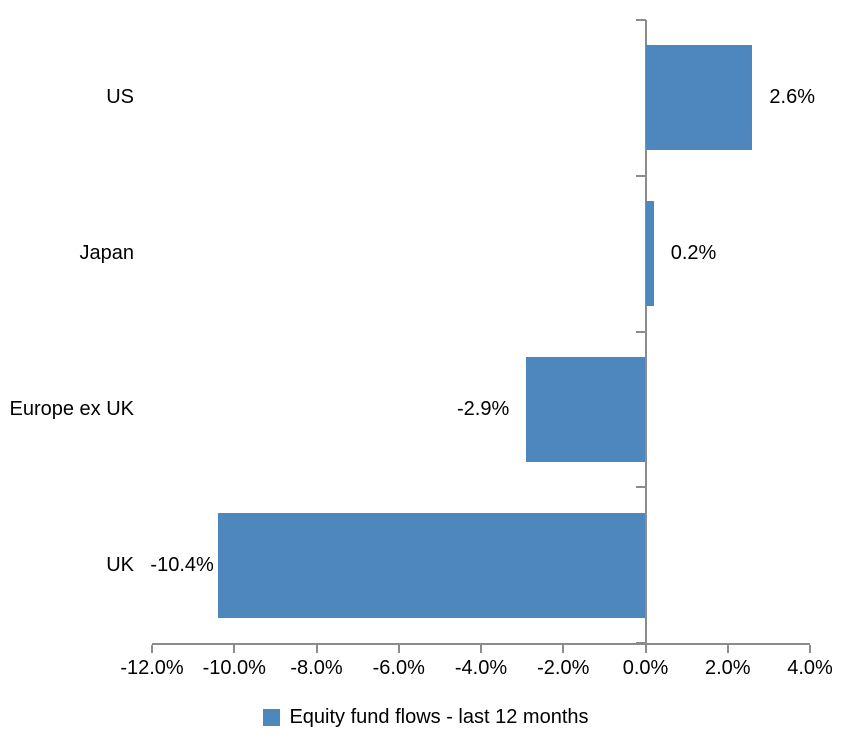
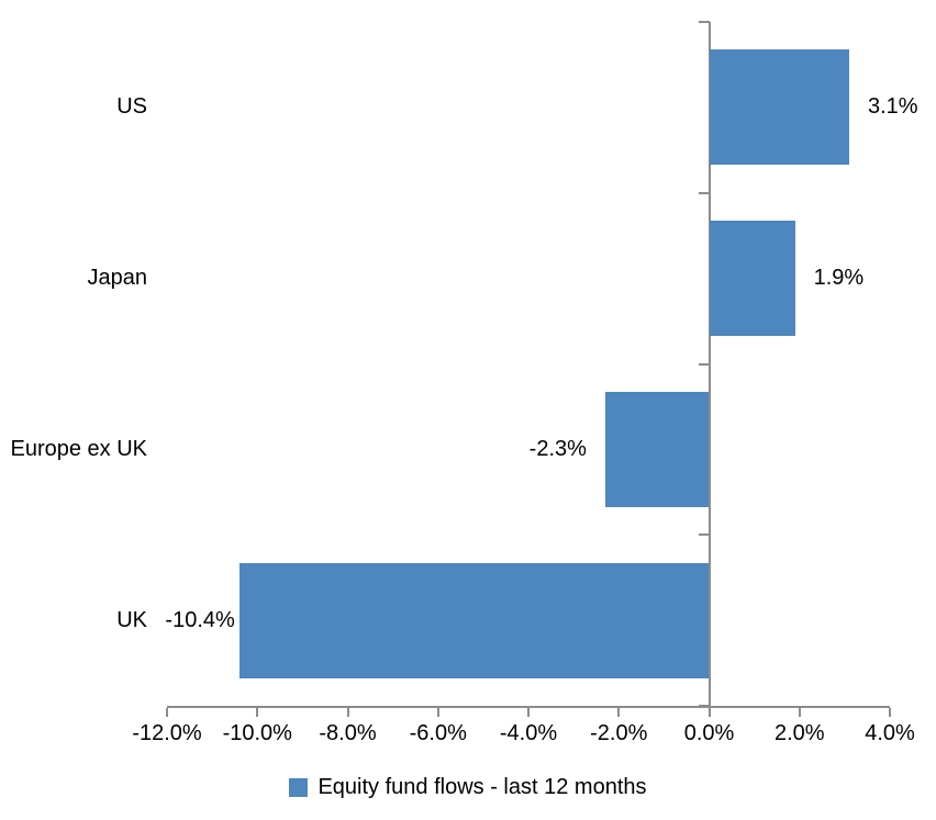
US: 2.6% -> 3.1%
Japan: 0.2% -> 1.9%
Europe ex UK: -2.9% -> -2.3%
